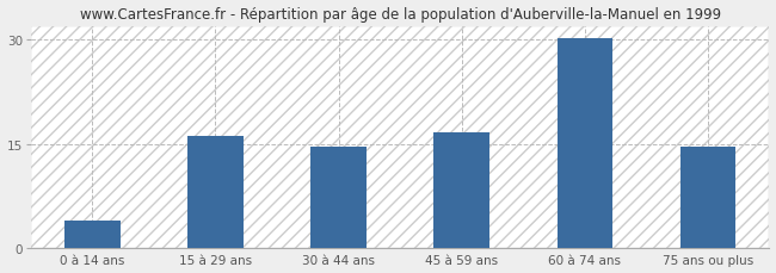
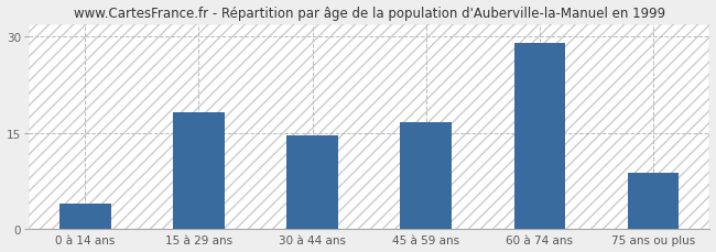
15 à 29 ans: 16.2 -> 18.2
60 à 74 ans: 30.2 -> 29.0
75 ans ou plus: 14.6 -> 8.8
